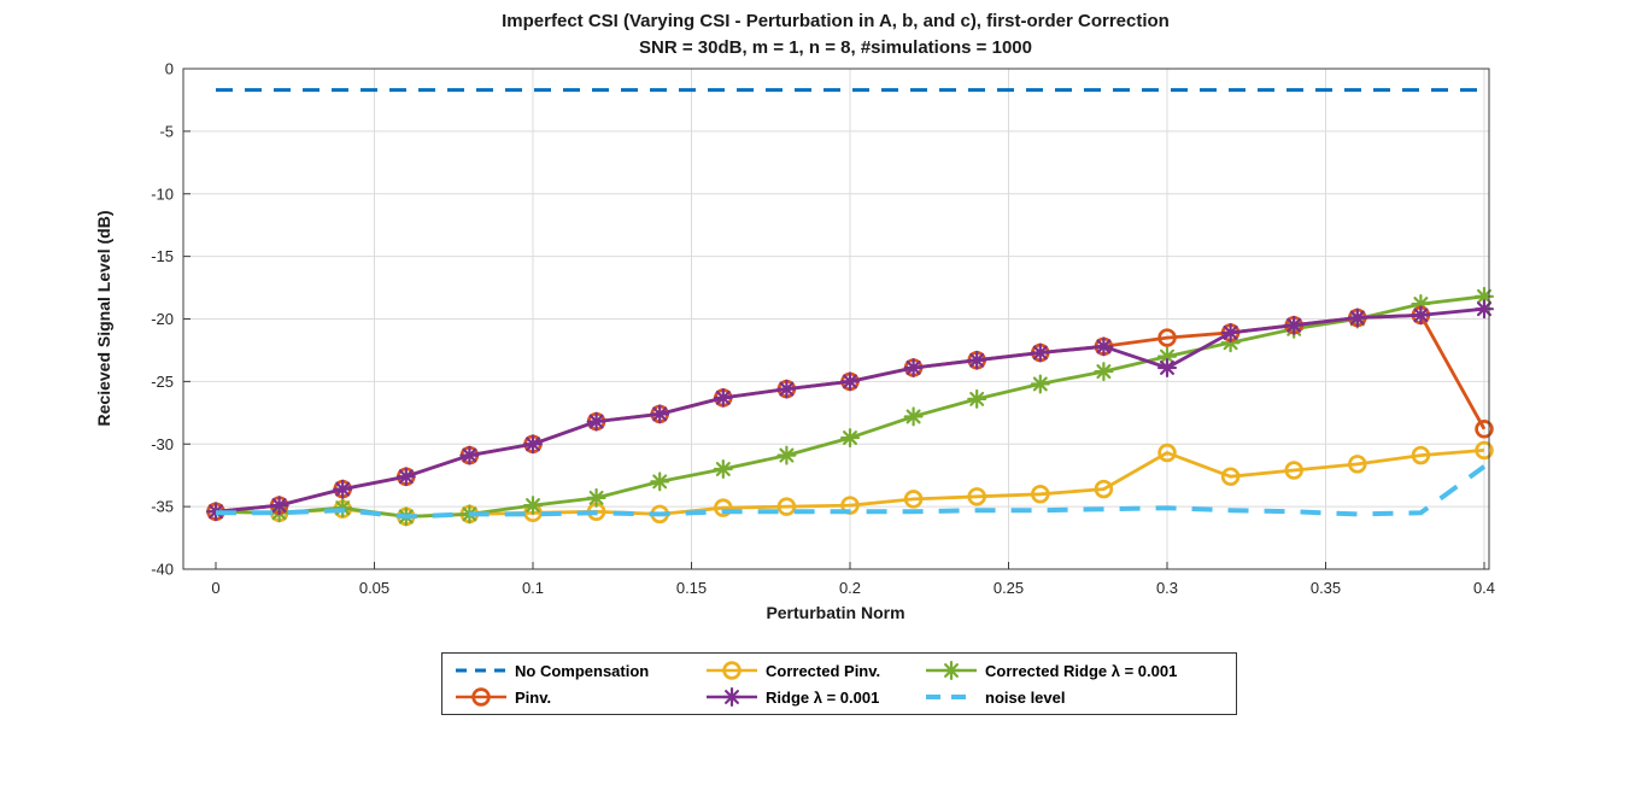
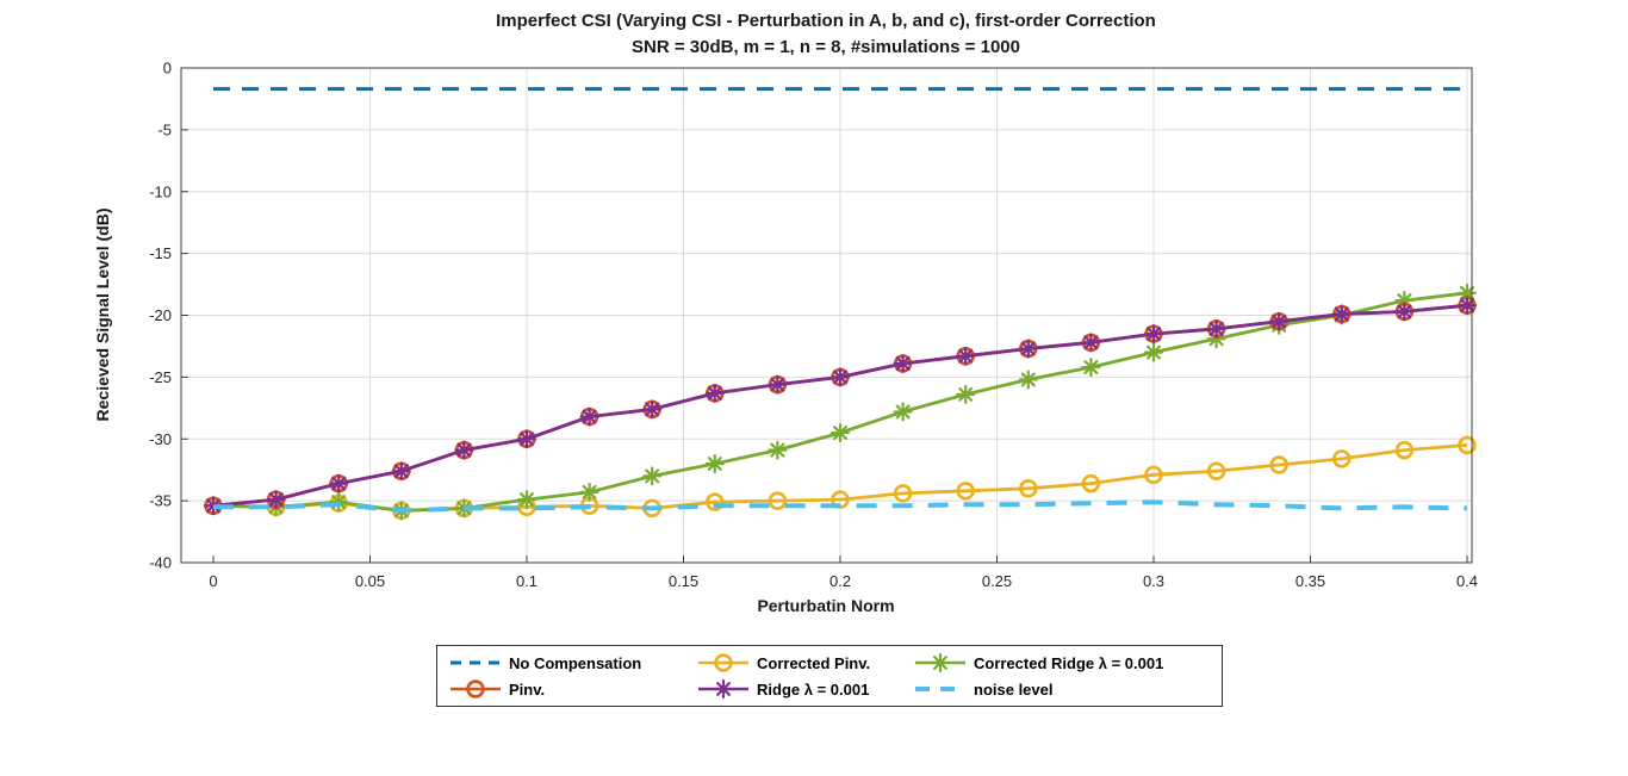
Corrected Pinv./0.3: -30.7 -> -32.9
Ridge λ = 0.001/0.3: -23.9 -> -21.5
Pinv./0.4: -28.8 -> -19.2
noise level/0.4: -31.8 -> -35.6
